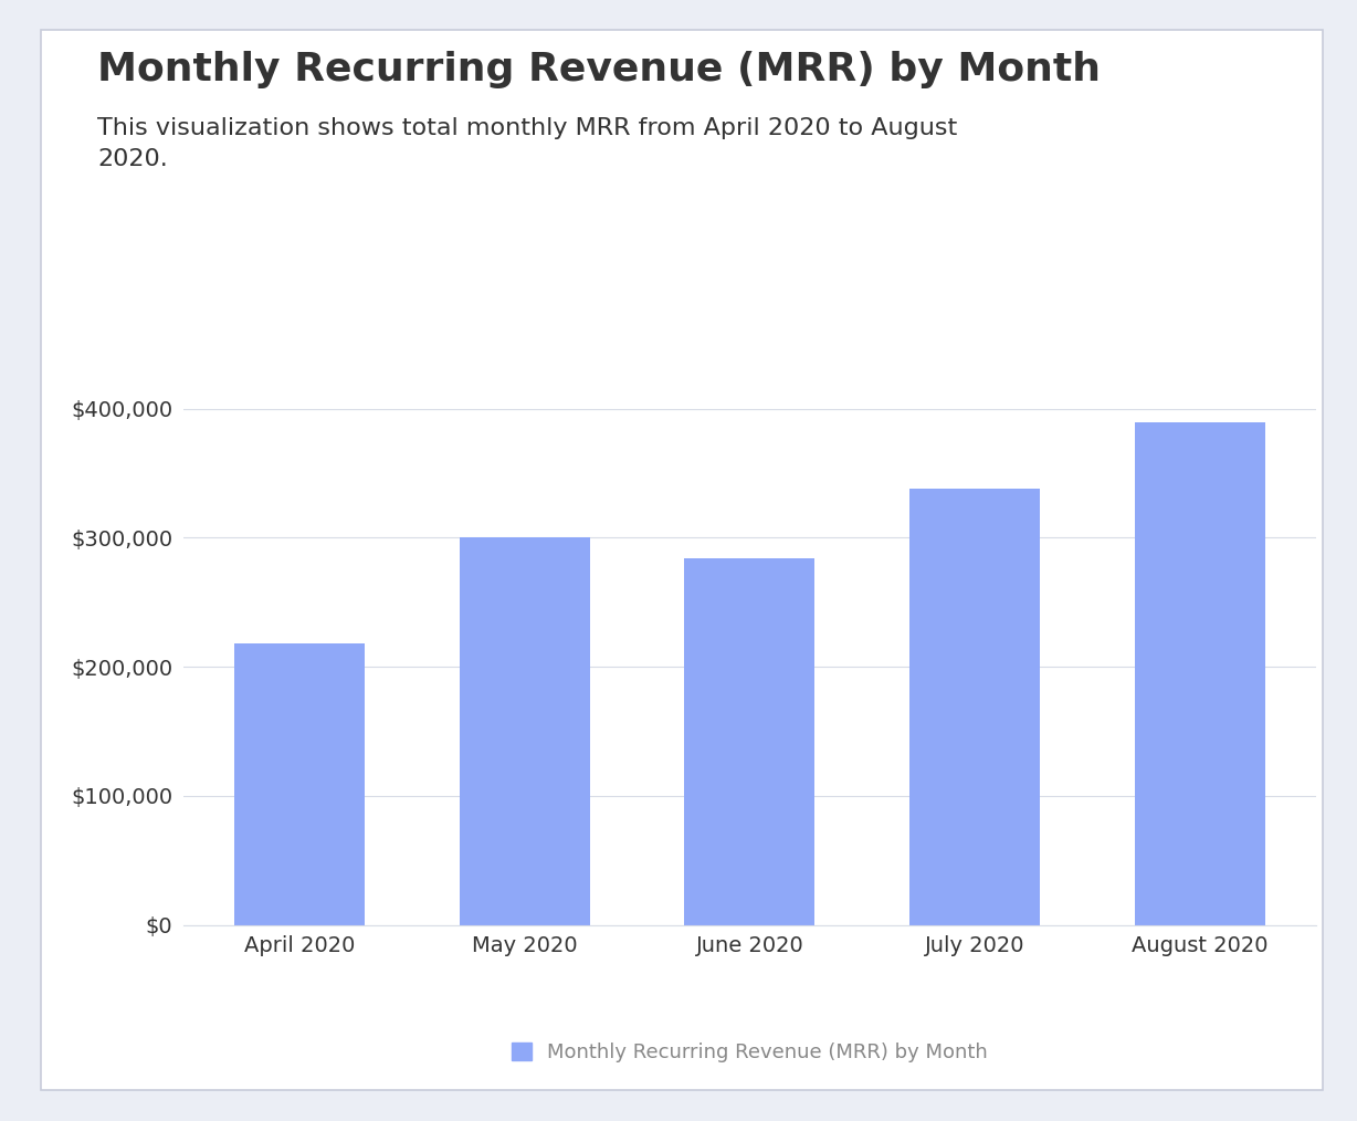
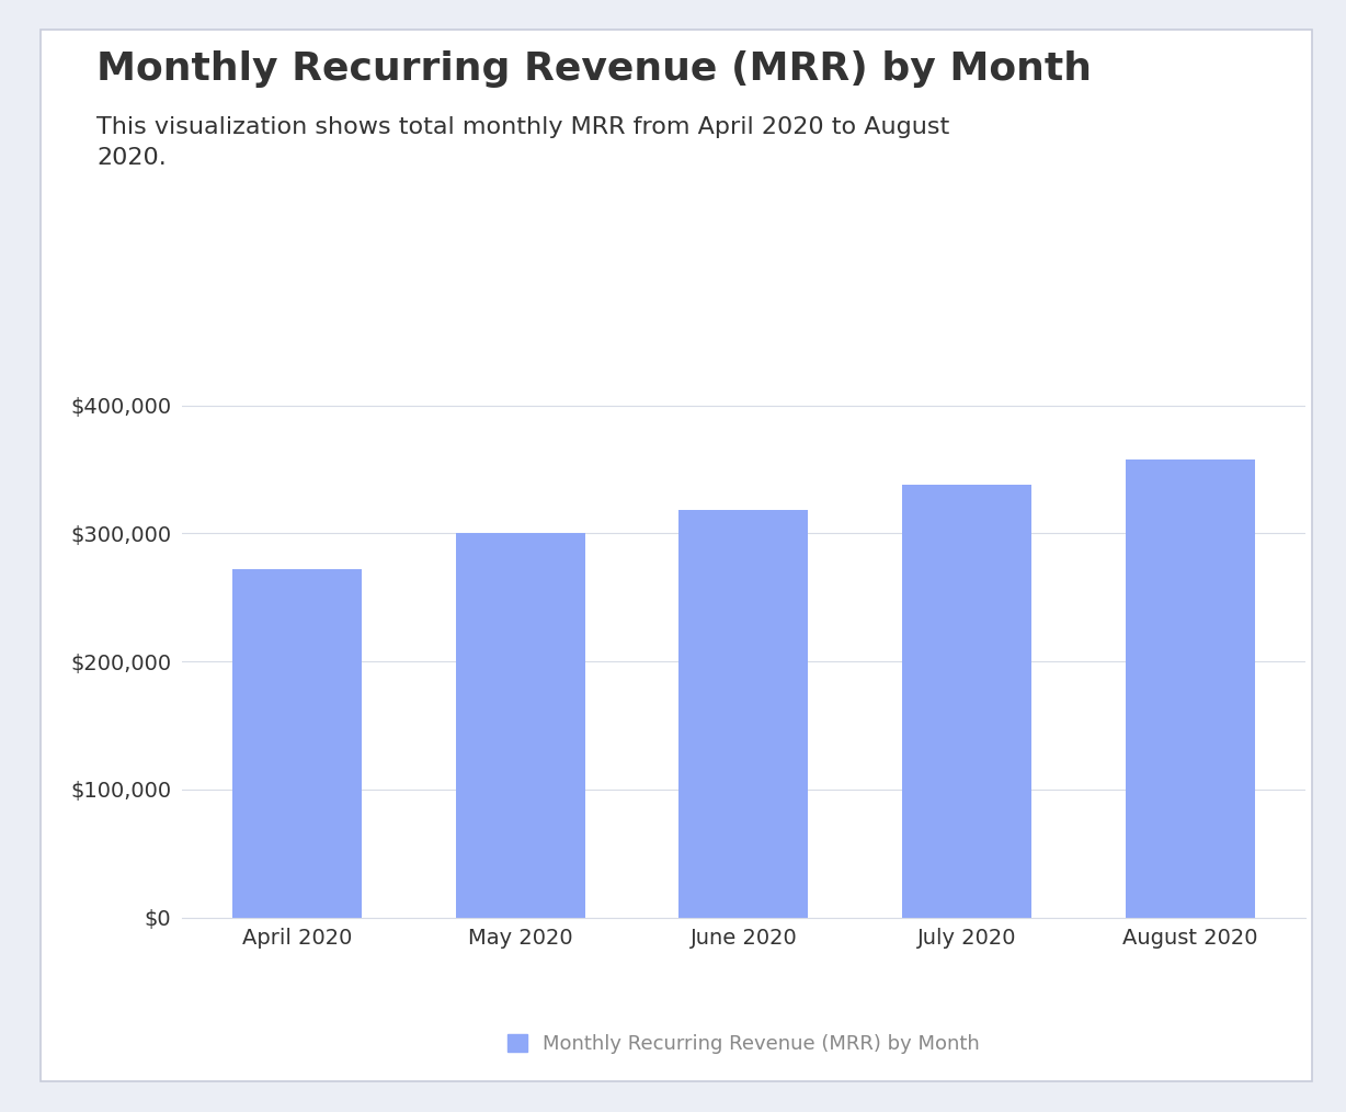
April 2020: $218,000 -> $272,000
June 2020: $284,000 -> $318,000
August 2020: $389,000 -> $358,000
